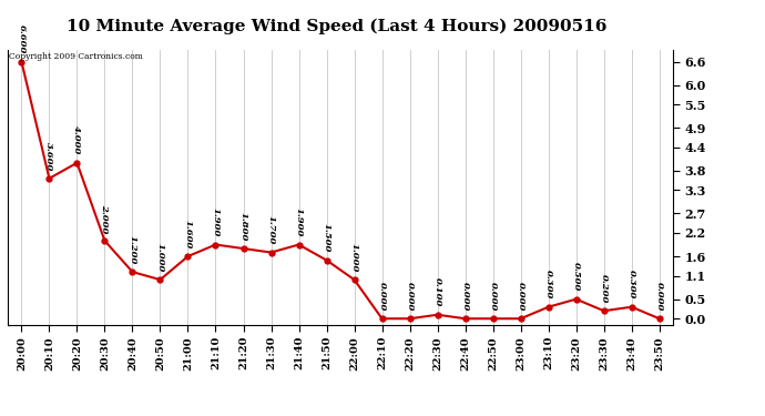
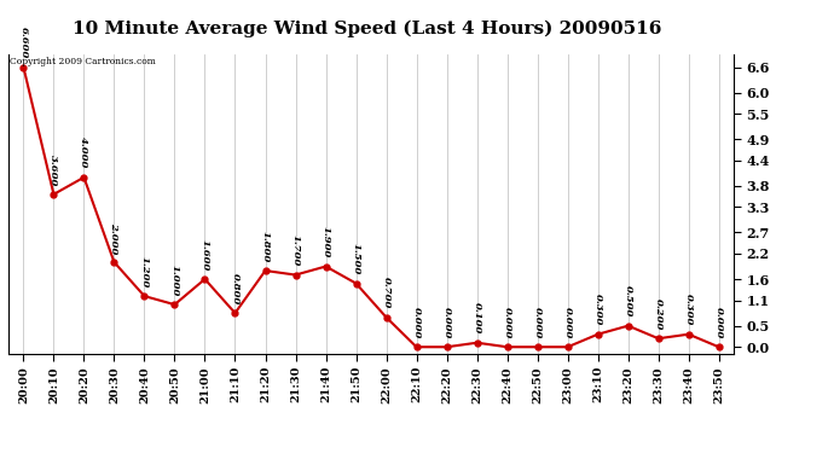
21:10: 1.900 -> 0.800
22:00: 1.000 -> 0.700
